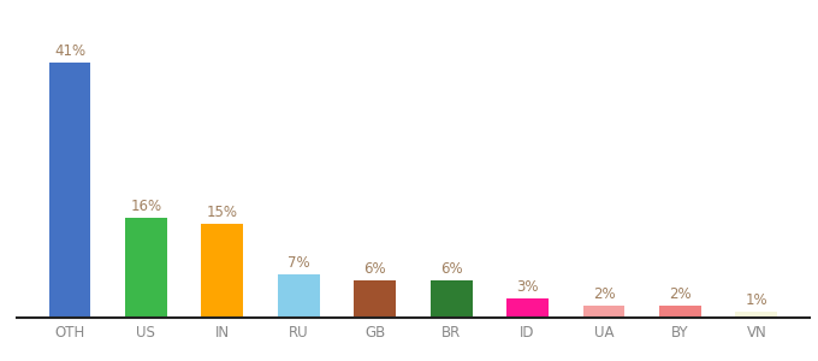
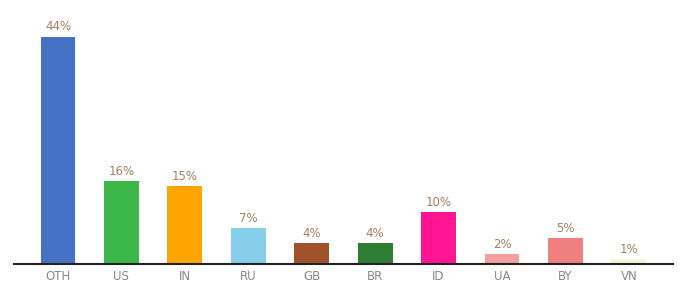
OTH: 41% -> 44%
GB: 6% -> 4%
BR: 6% -> 4%
ID: 3% -> 10%
BY: 2% -> 5%
